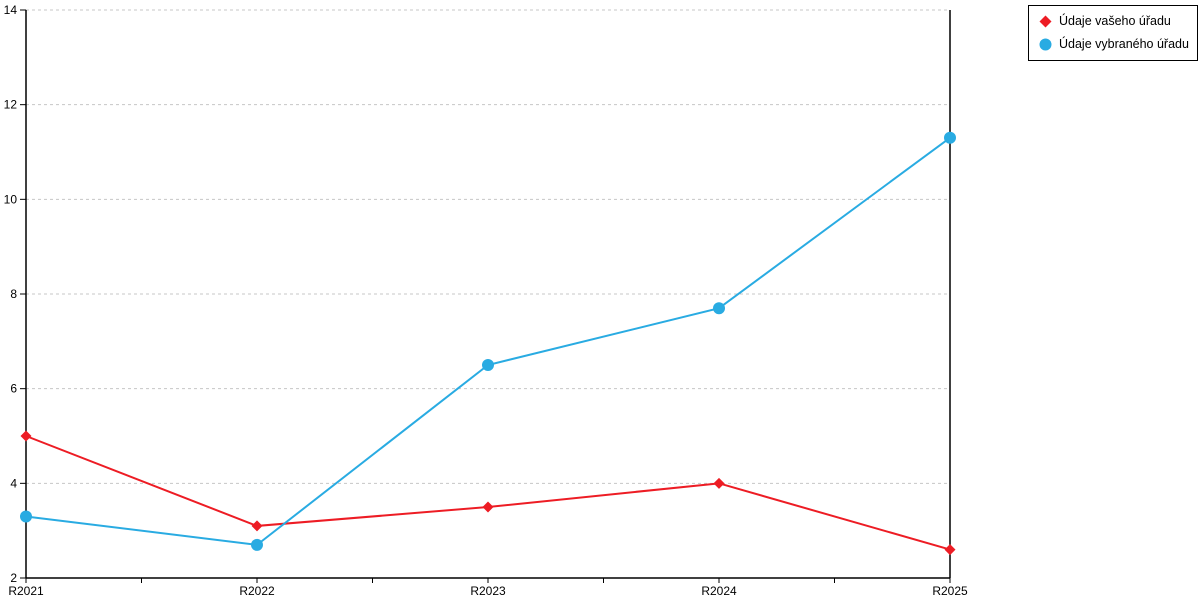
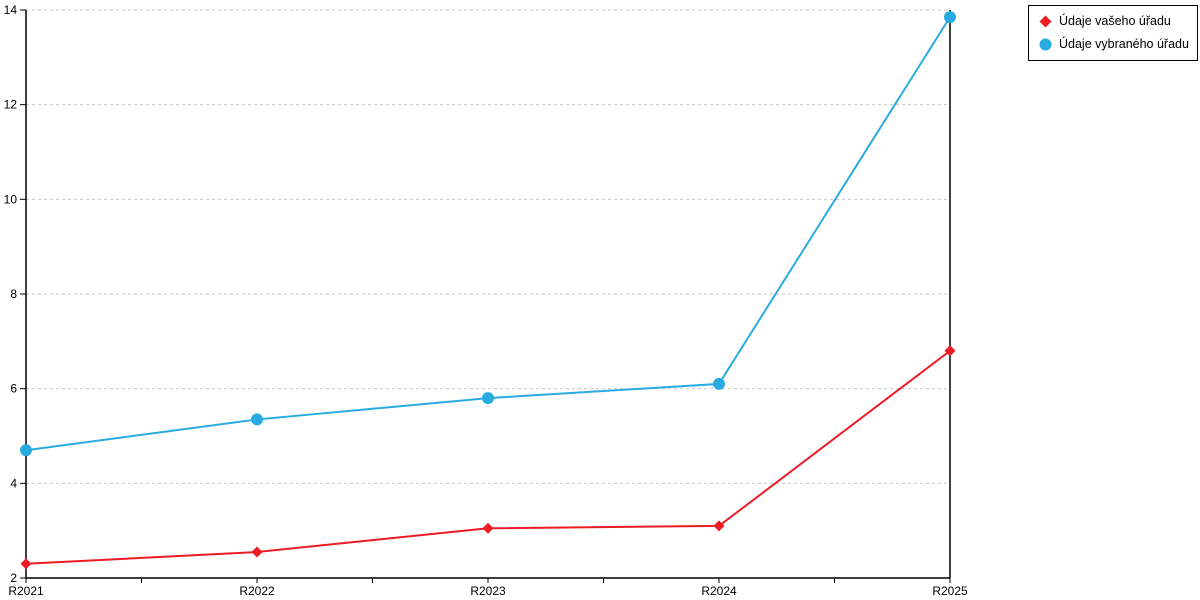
Údaje vašeho úřadu/R2021: 5.0 -> 2.3
Údaje vybraného úřadu/R2021: 3.3 -> 4.7
Údaje vašeho úřadu/R2022: 3.1 -> 2.5
Údaje vybraného úřadu/R2022: 2.7 -> 5.3
Údaje vašeho úřadu/R2023: 3.5 -> 3.0
Údaje vybraného úřadu/R2023: 6.5 -> 5.8
Údaje vašeho úřadu/R2024: 4.0 -> 3.1
Údaje vybraného úřadu/R2024: 7.7 -> 6.1
Údaje vašeho úřadu/R2025: 2.6 -> 6.8
Údaje vybraného úřadu/R2025: 11.3 -> 13.8
